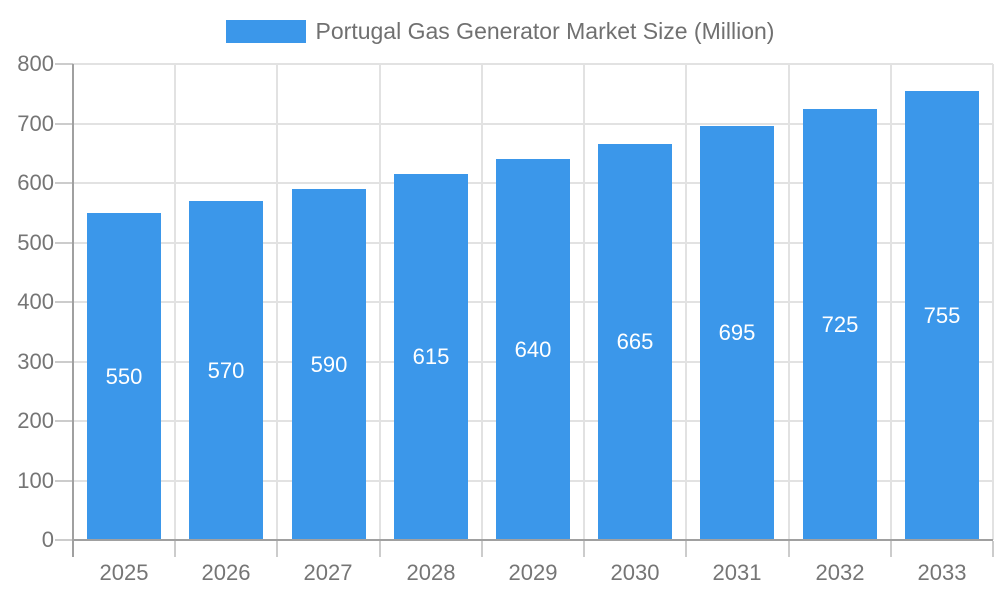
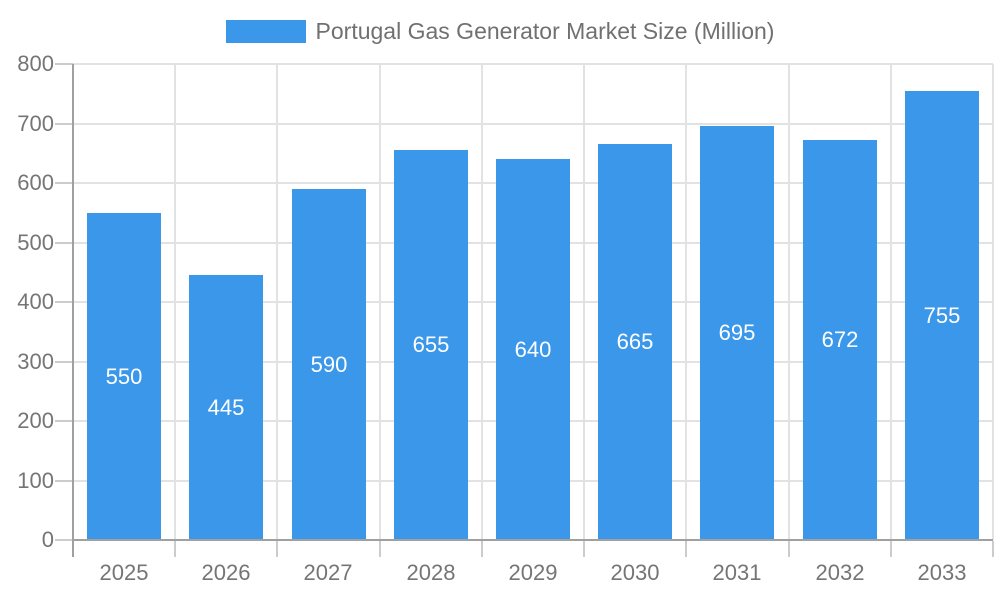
2026: 570 -> 445
2028: 615 -> 655
2032: 725 -> 672
